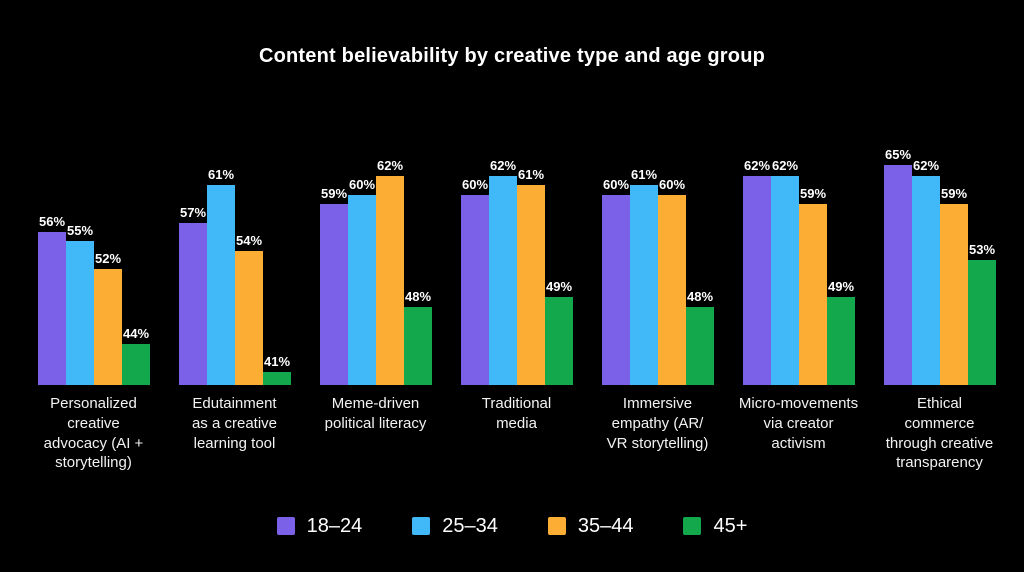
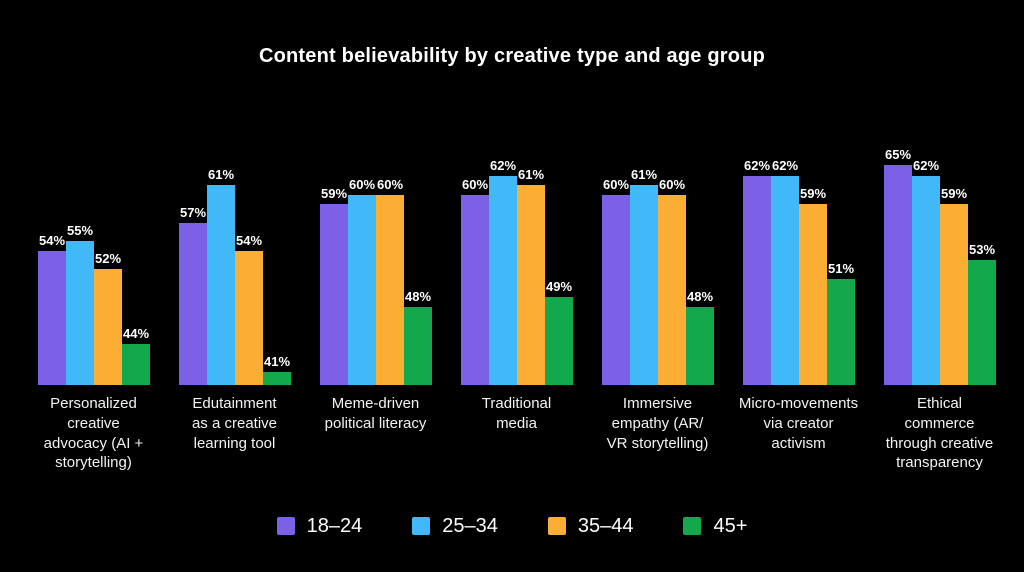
18–24/Personalized creative advocacy (AI + storytelling): 56% -> 54%
35–44/Meme-driven political literacy: 62% -> 60%
45+/Micro-movements via creator activism: 49% -> 51%
